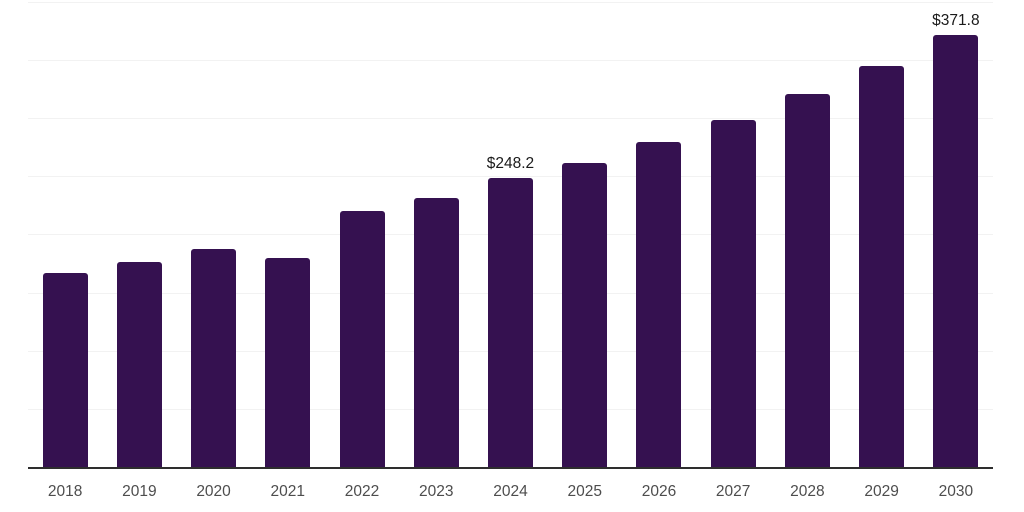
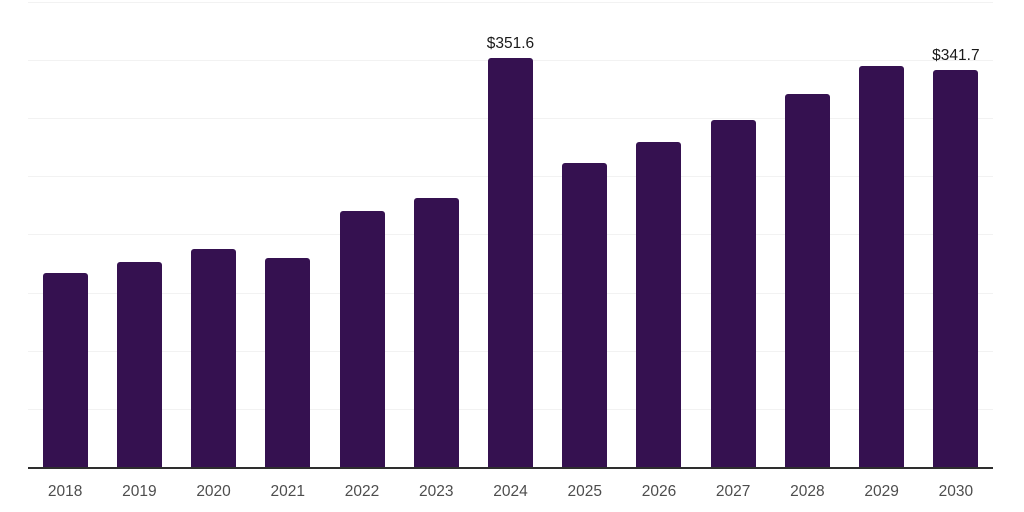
2024: $248.2 -> $351.6
2030: $371.8 -> $341.7
